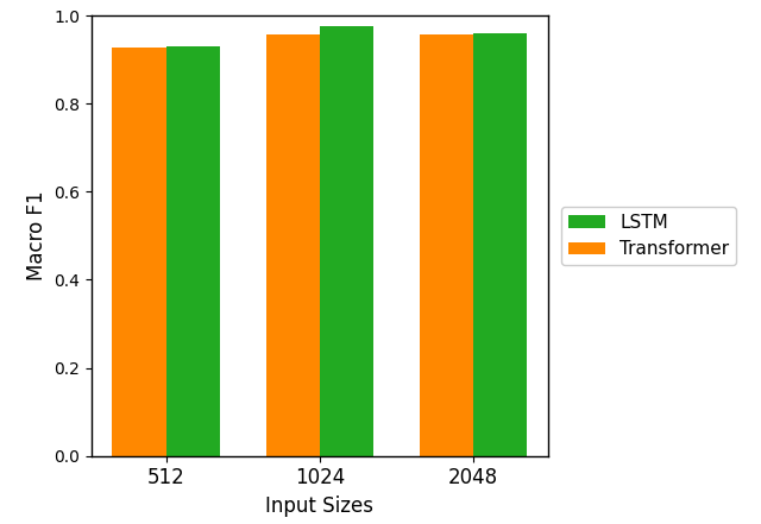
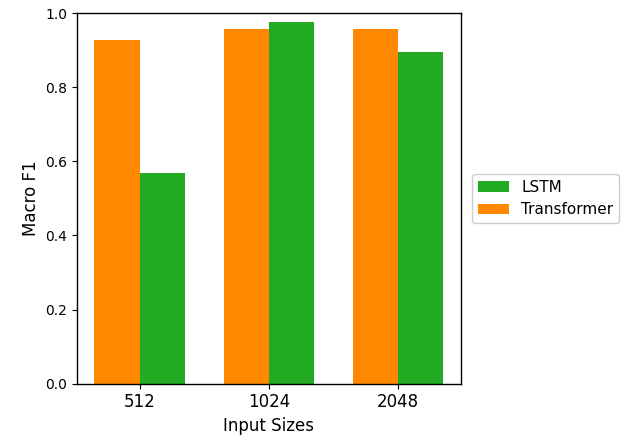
LSTM/512: 0.930 -> 0.570
LSTM/2048: 0.960 -> 0.895
